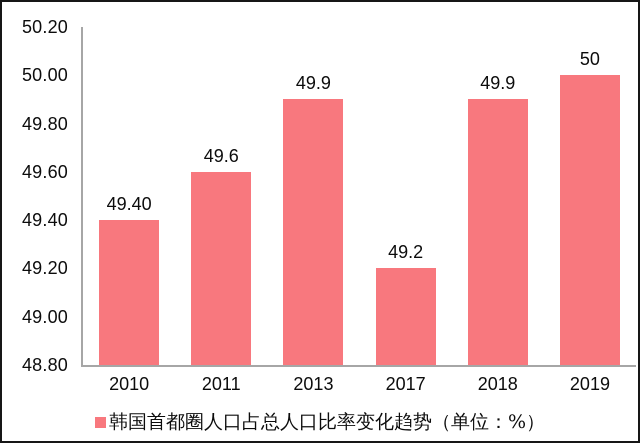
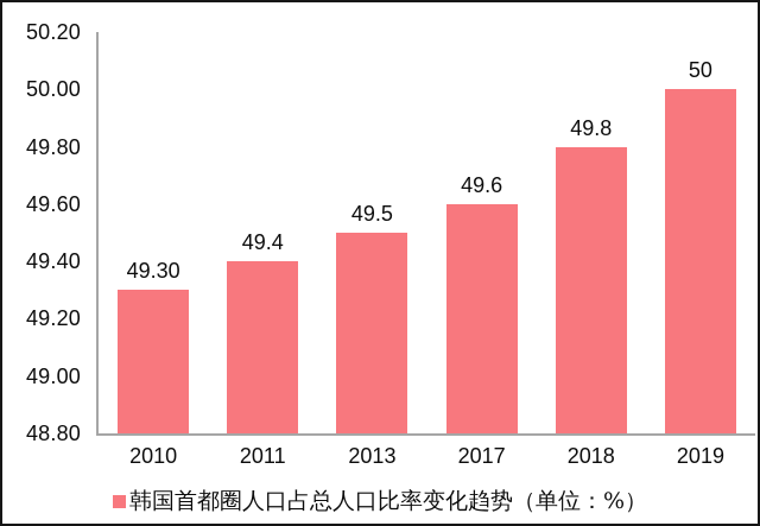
2010: 49.40 -> 49.30
2011: 49.6 -> 49.4
2013: 49.9 -> 49.5
2017: 49.2 -> 49.6
2018: 49.9 -> 49.8
